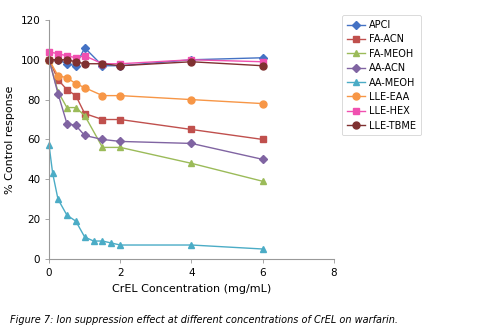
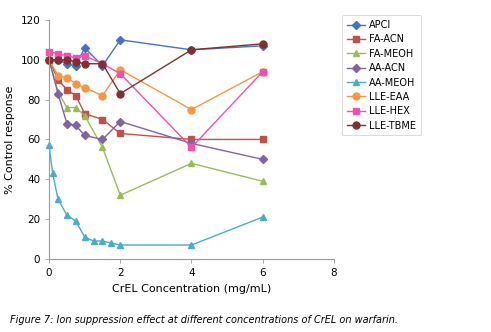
APCI/2: 97 -> 110
FA-ACN/2: 70 -> 63
FA-MEOH/2: 56 -> 32
AA-ACN/2: 59 -> 69
LLE-EAA/2: 82 -> 95
LLE-HEX/2: 98 -> 93
LLE-TBME/2: 97 -> 83
APCI/4: 100 -> 105
FA-ACN/4: 65 -> 60
LLE-EAA/4: 80 -> 75
LLE-HEX/4: 100 -> 56
LLE-TBME/4: 99 -> 105
APCI/6: 101 -> 107
AA-MEOH/6: 5 -> 21
LLE-EAA/6: 78 -> 94
LLE-HEX/6: 99 -> 94
LLE-TBME/6: 97 -> 108
